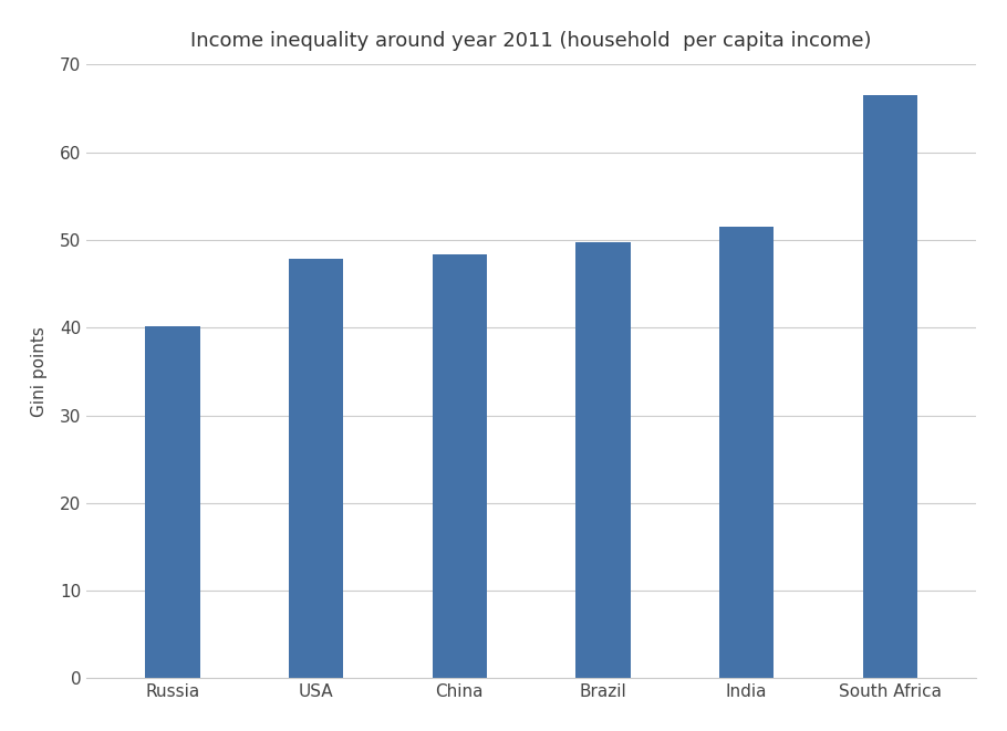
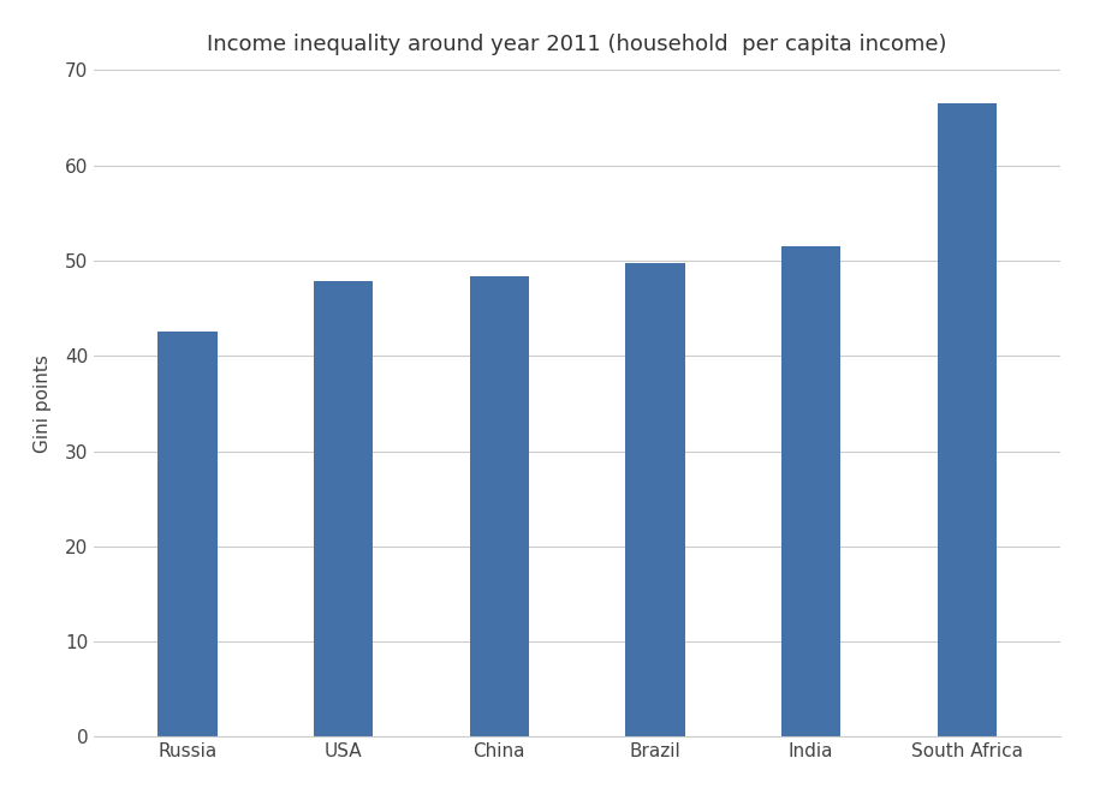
Russia: 40.2 -> 42.5
